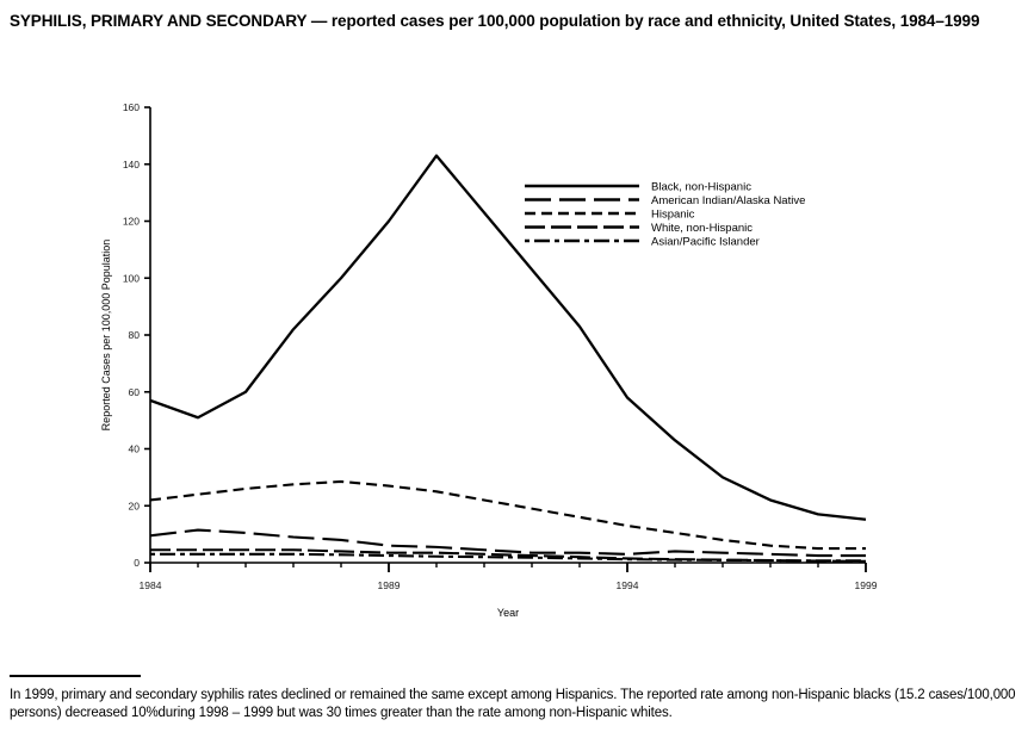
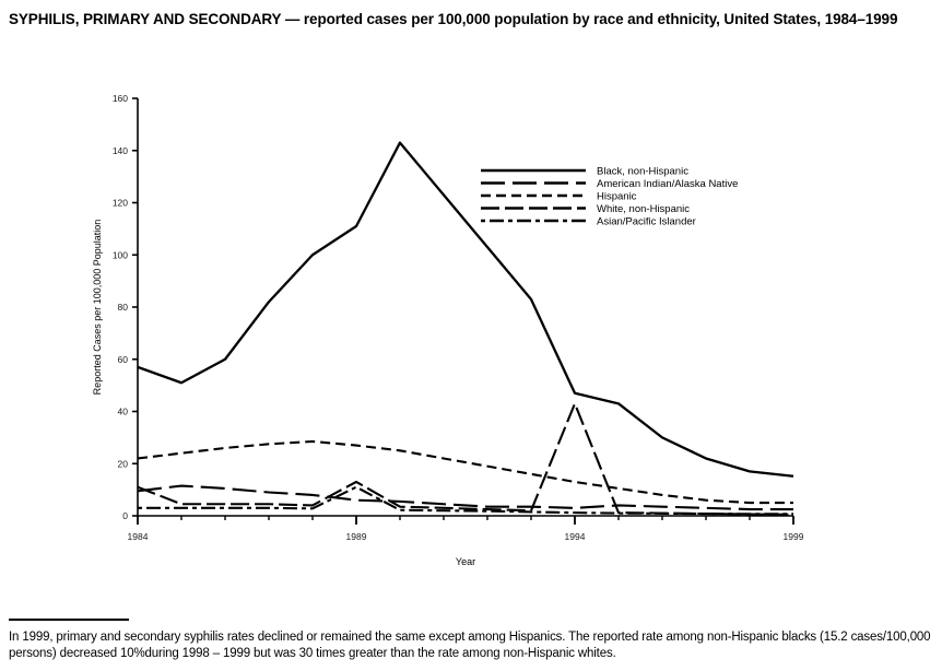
White, non-Hispanic/1984: 4 -> 11
Black, non-Hispanic/1989: 120 -> 111
White, non-Hispanic/1989: 4 -> 13
Asian/Pacific Islander/1989: 2 -> 11
Black, non-Hispanic/1994: 58 -> 47
White, non-Hispanic/1994: 2 -> 43
